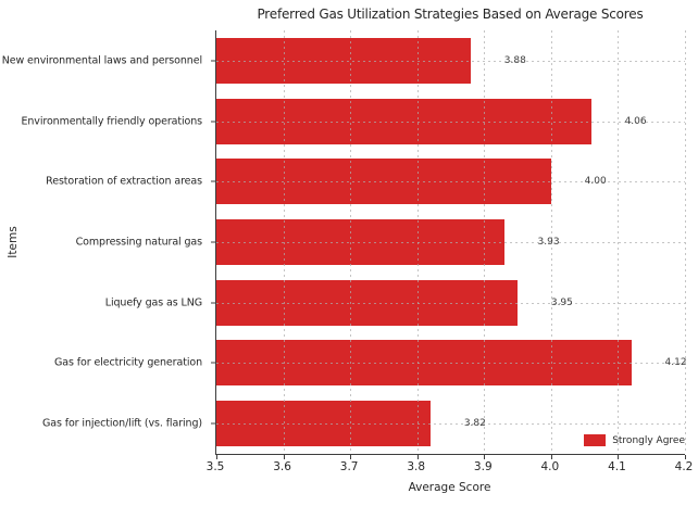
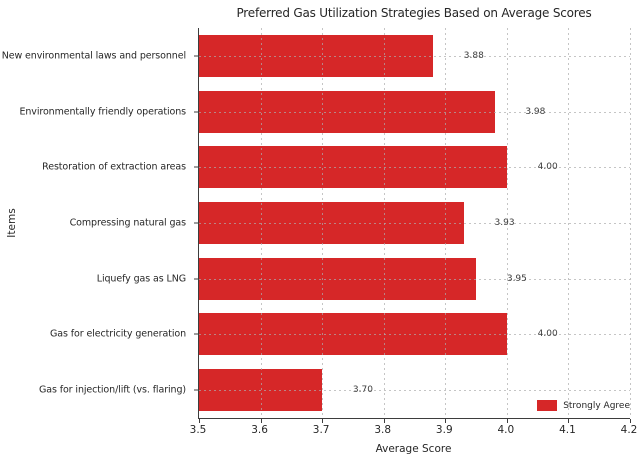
Environmentally friendly operations: 4.06 -> 3.98
Gas for electricity generation: 4.12 -> 4.00
Gas for injection/lift (vs. flaring): 3.82 -> 3.70
